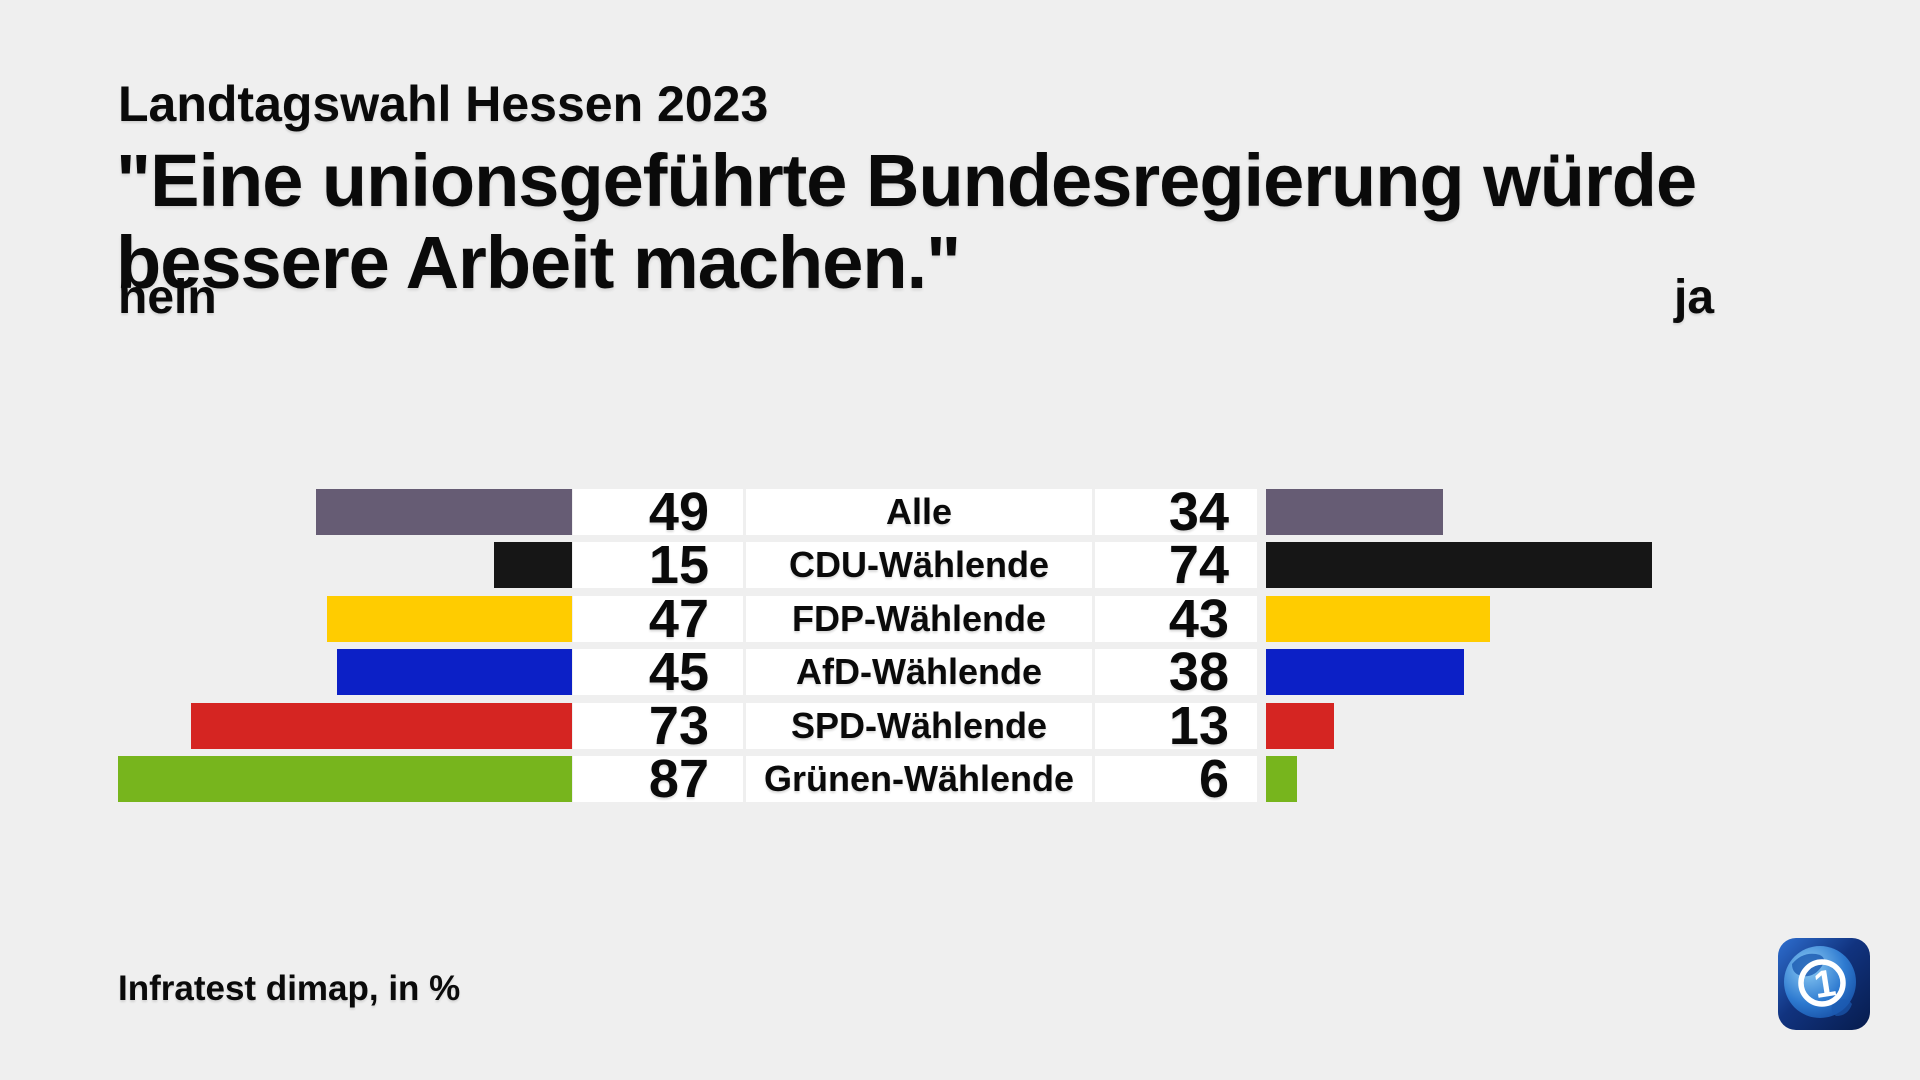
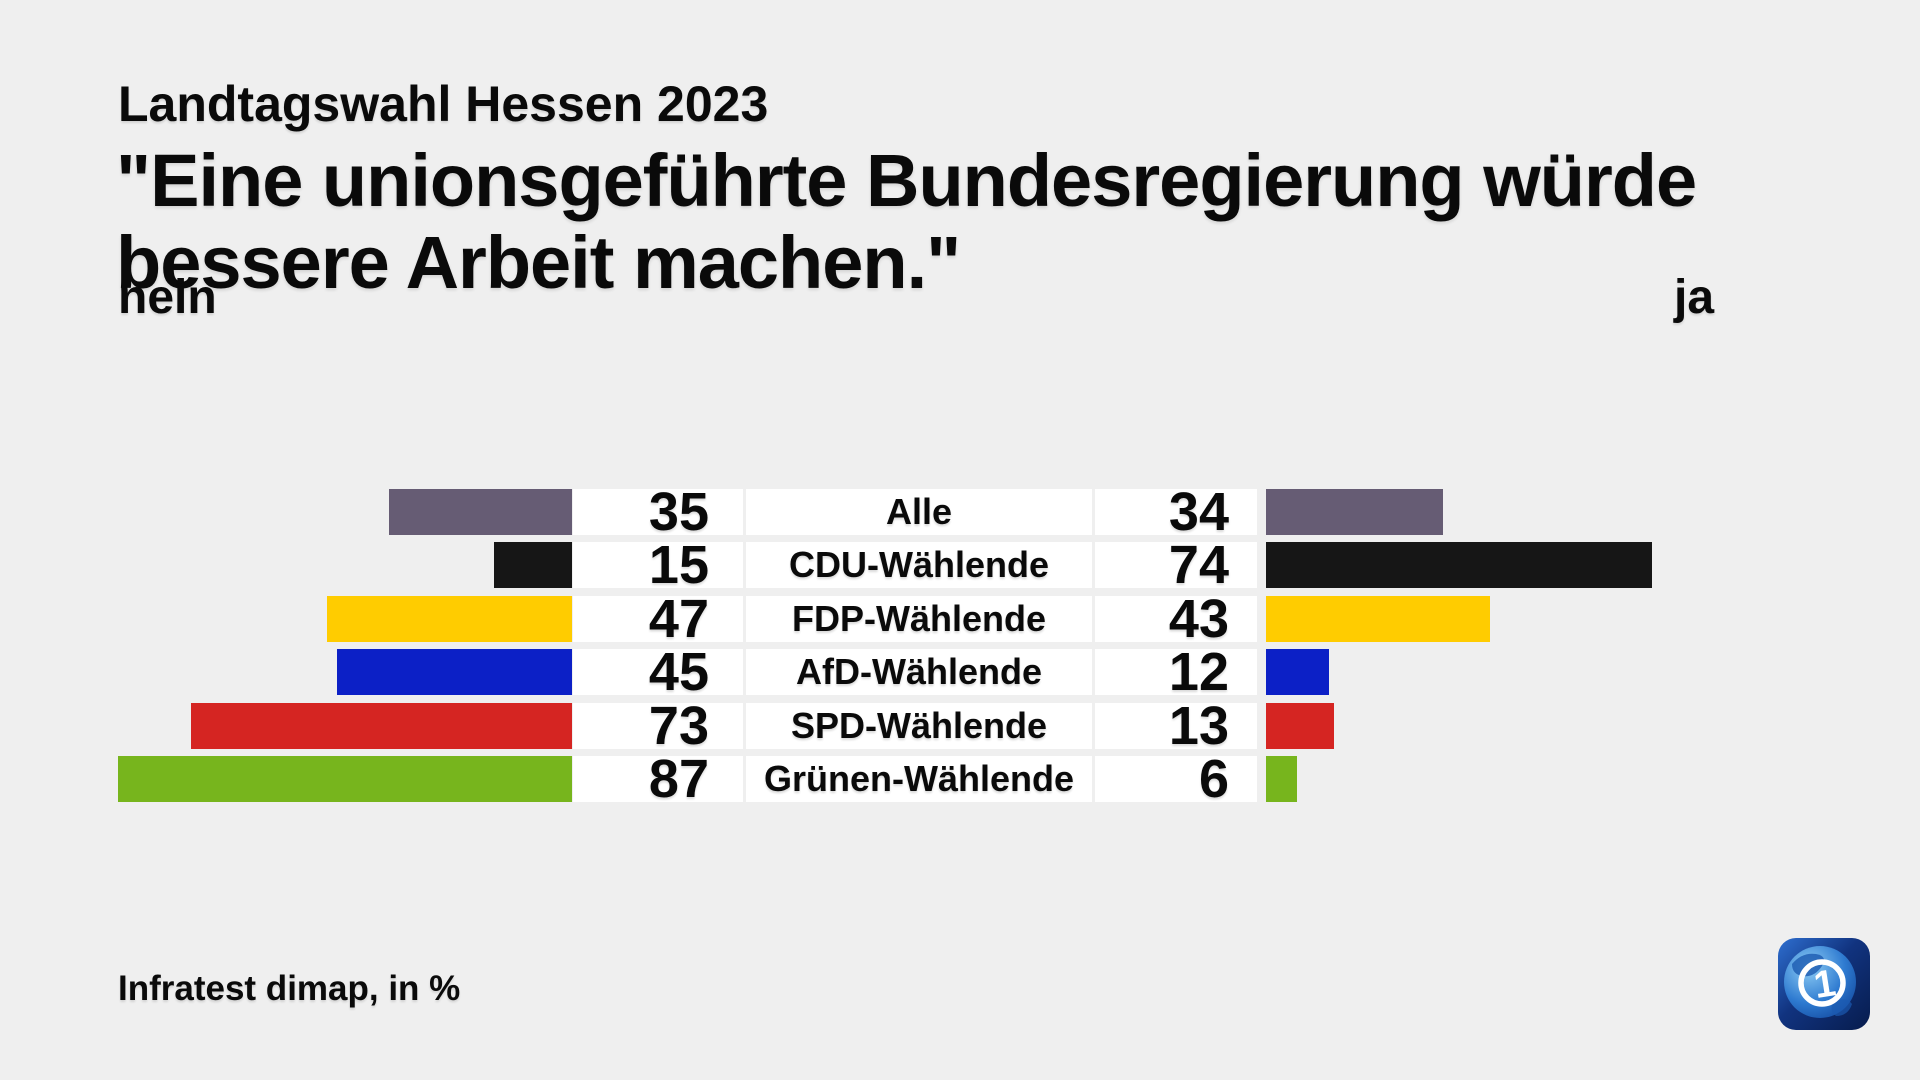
nein/Alle: 49 -> 35
ja/AfD-Wählende: 38 -> 12
